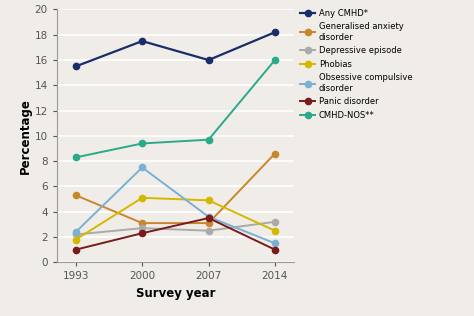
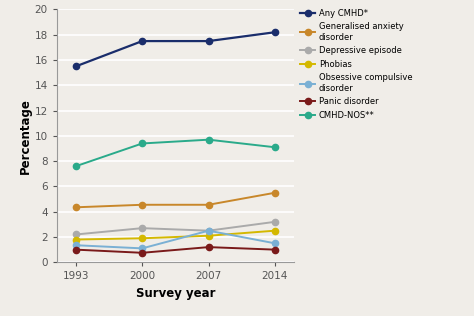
Generalised anxiety disorder/1993: 5.3 -> 4.3
Obsessive compulsive disorder/1993: 2.4 -> 1.4
CMHD-NOS**/1993: 8.3 -> 7.6
Generalised anxiety disorder/2000: 3.1 -> 4.5
Phobias/2000: 5.1 -> 1.9
Obsessive compulsive disorder/2000: 7.5 -> 1.1
Panic disorder/2000: 2.3 -> 0.8
Any CMHD*/2007: 16.0 -> 17.5
Generalised anxiety disorder/2007: 3.1 -> 4.5
Phobias/2007: 4.9 -> 2.1
Obsessive compulsive disorder/2007: 3.6 -> 2.5
Panic disorder/2007: 3.5 -> 1.2
Generalised anxiety disorder/2014: 8.6 -> 5.5
CMHD-NOS**/2014: 16.0 -> 9.1
